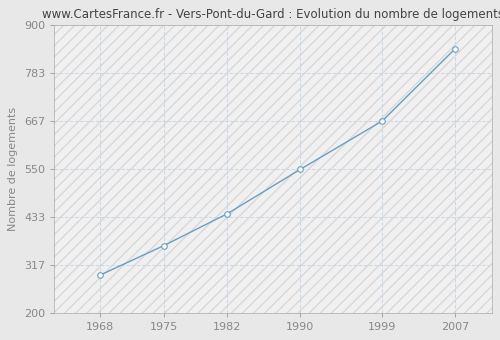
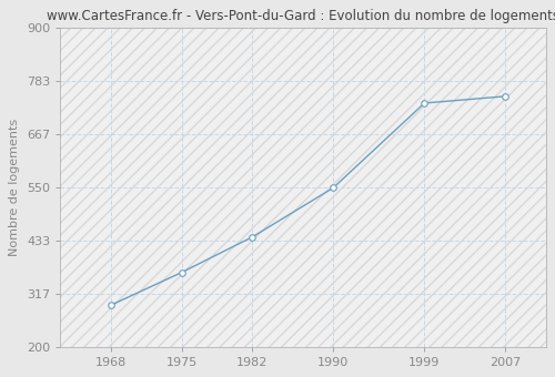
1999: 667 -> 735
2007: 843 -> 750
